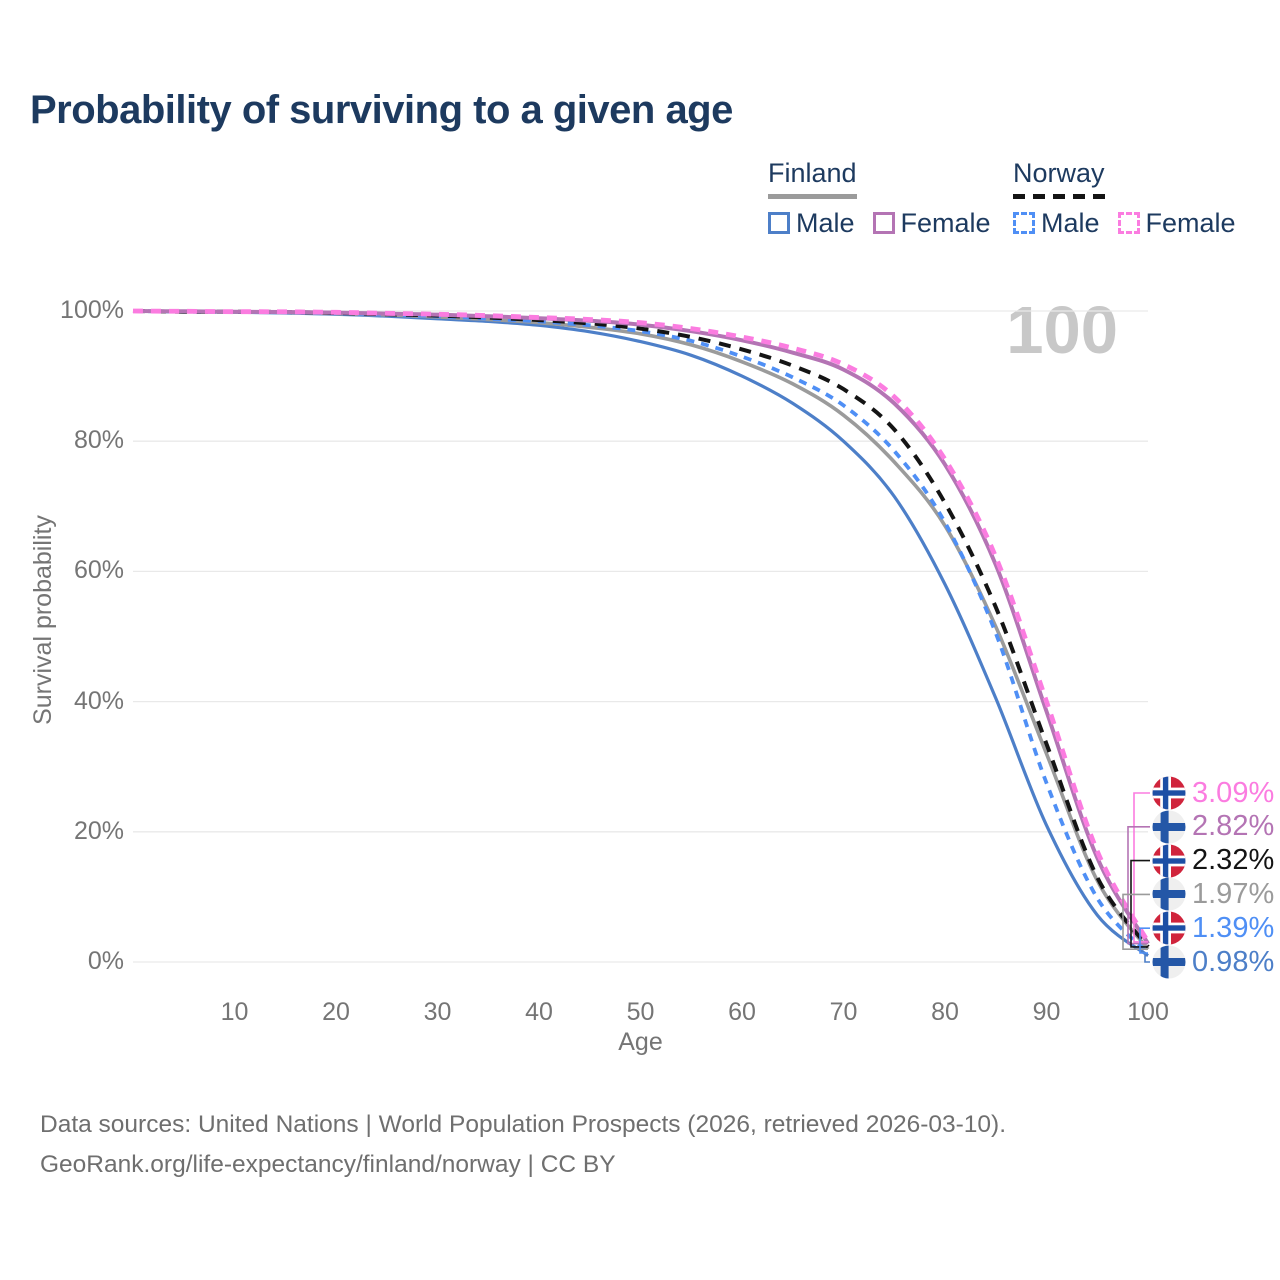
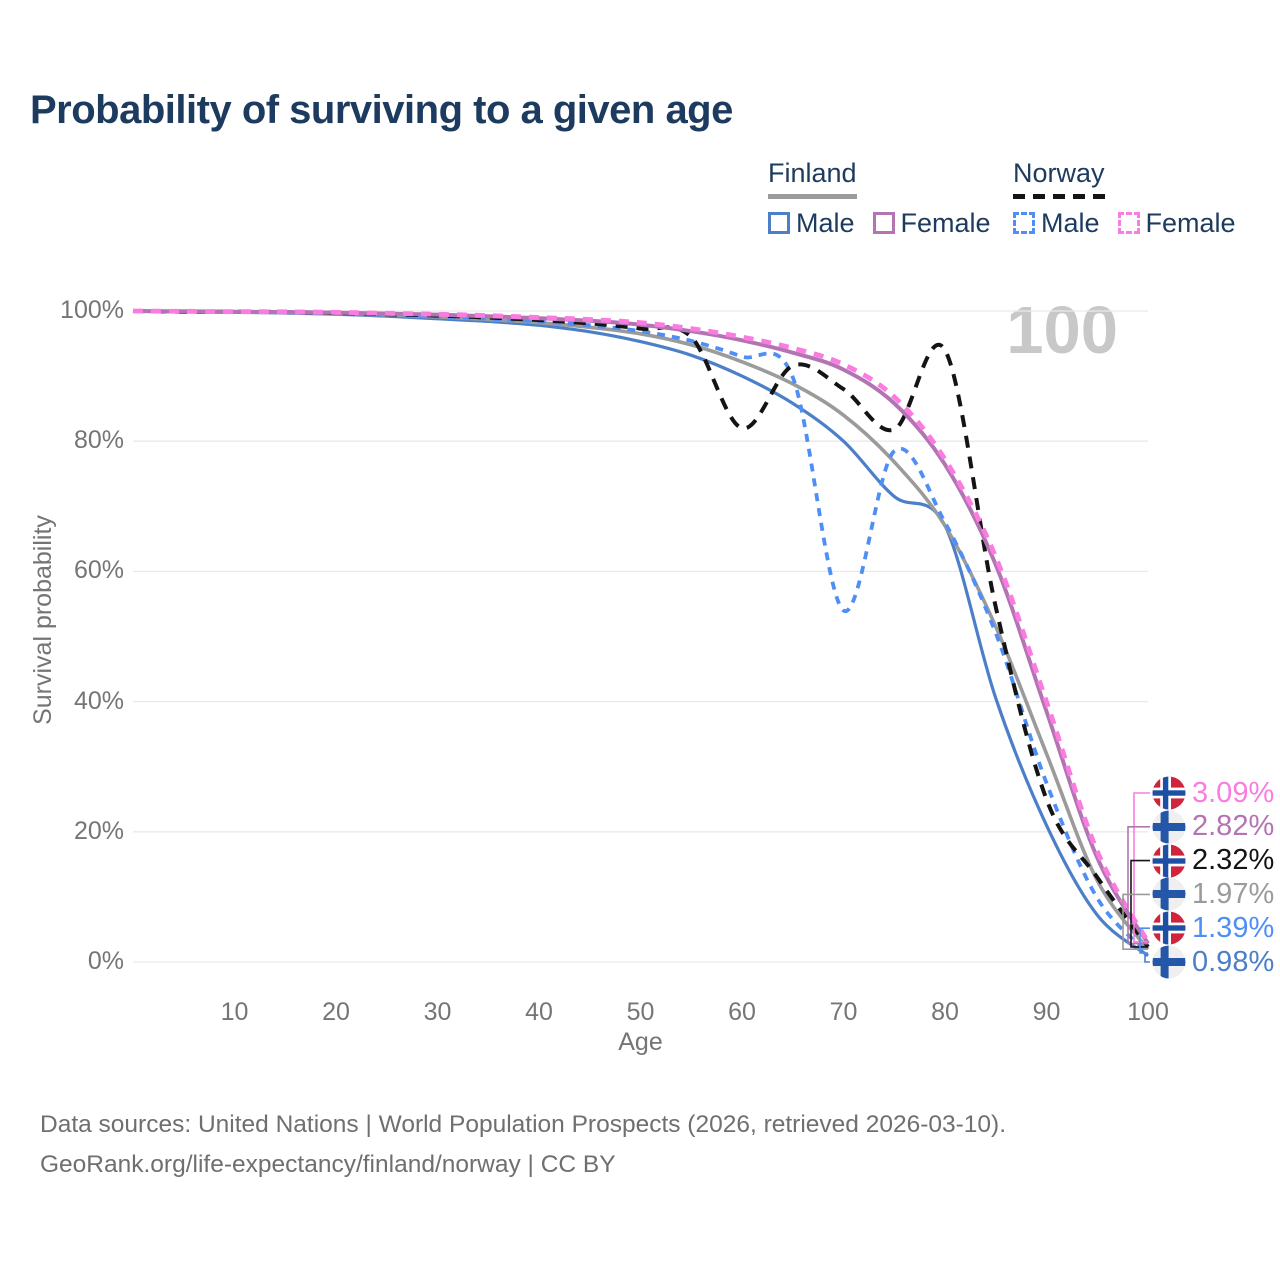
Norway/60: 94% -> 82%
Norway Male/70: 86% -> 54%
Finland Male/80: 58% -> 67%
Norway/80: 70% -> 94%
Norway/90: 34% -> 25%
